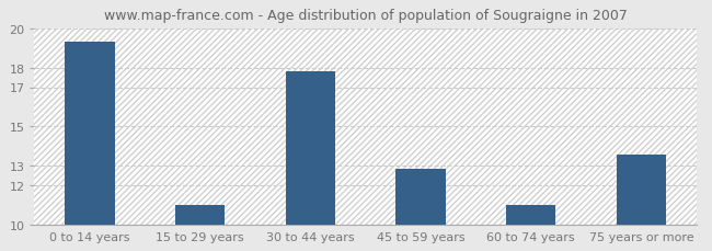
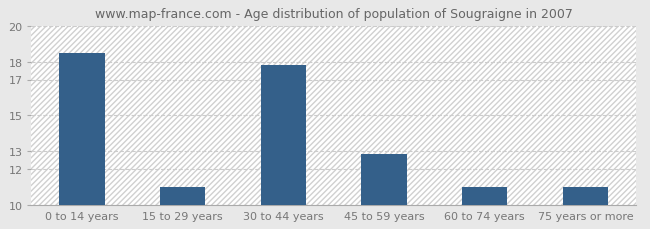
0 to 14 years: 19.3 -> 18.5
75 years or more: 13.6 -> 11.0
